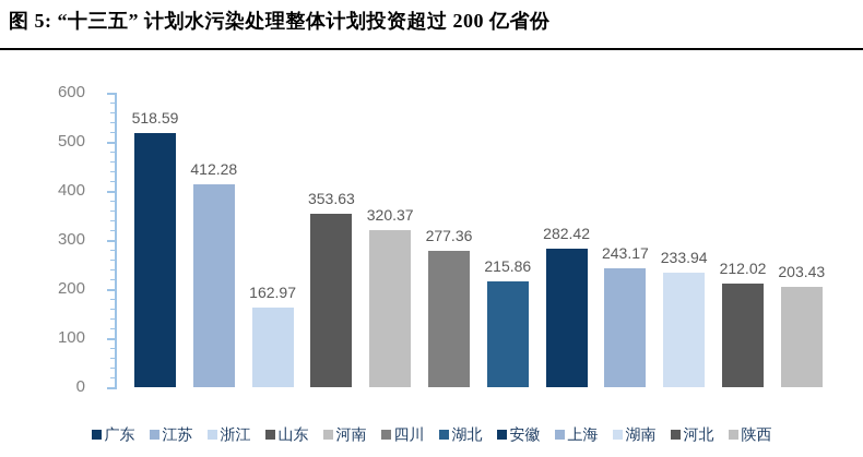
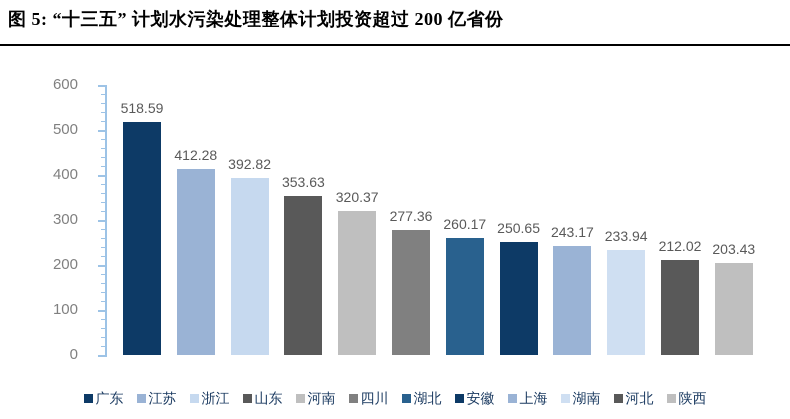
浙江: 162.97 -> 392.82
湖北: 215.86 -> 260.17
安徽: 282.42 -> 250.65
